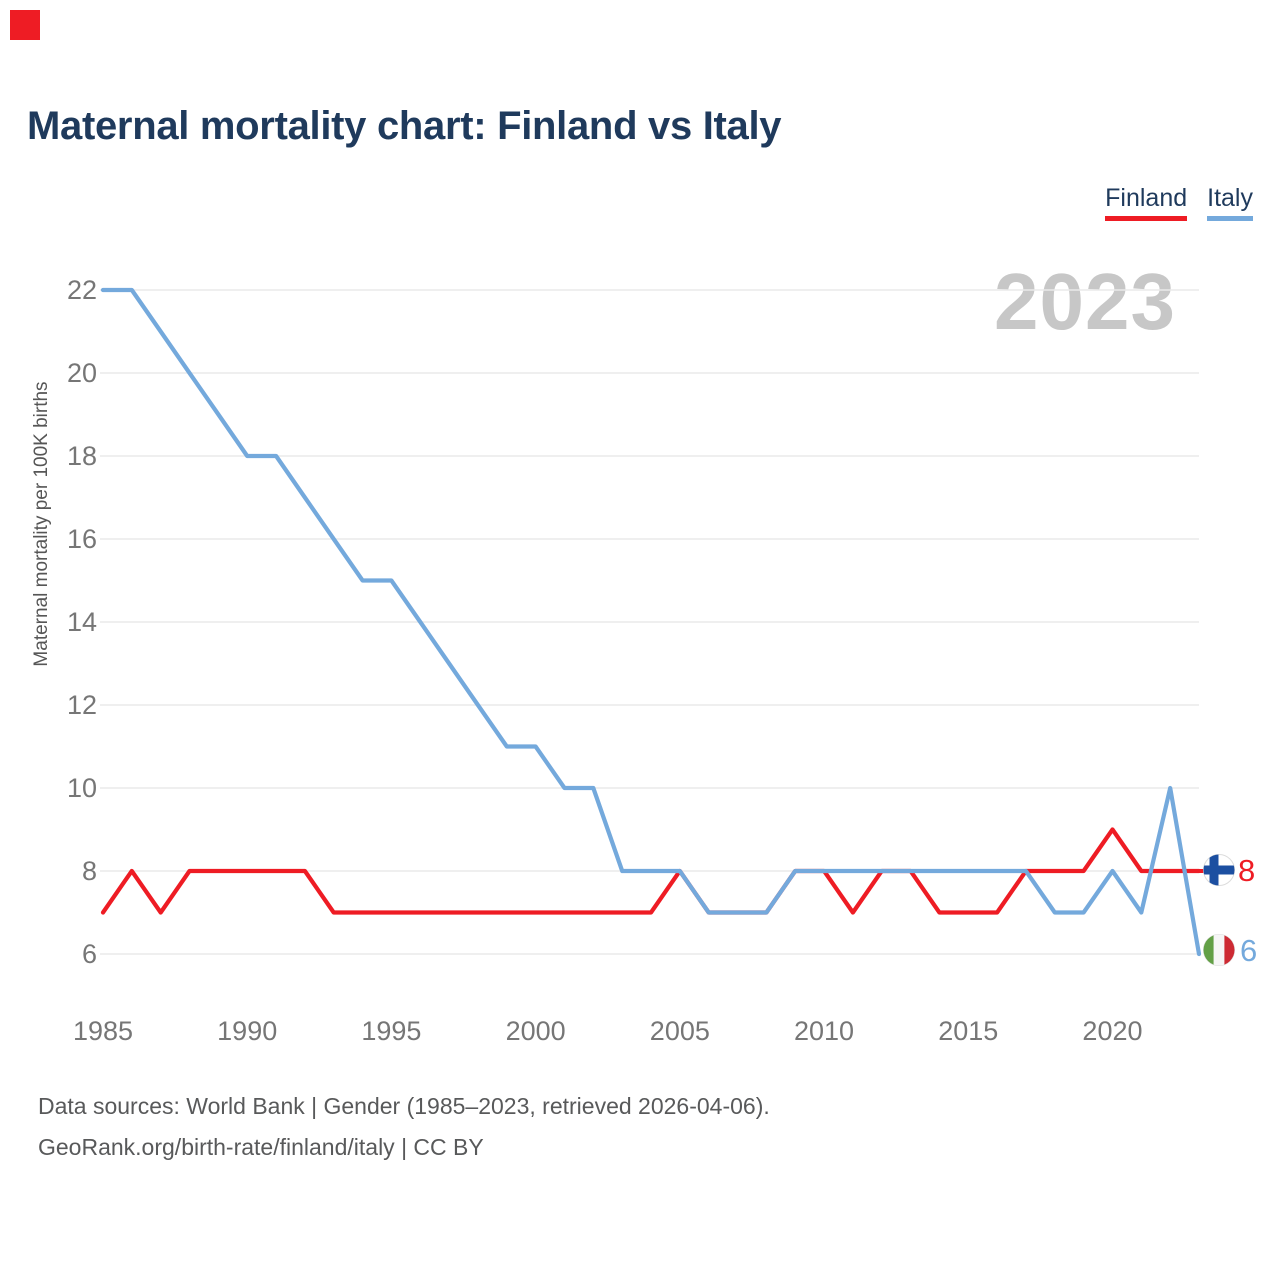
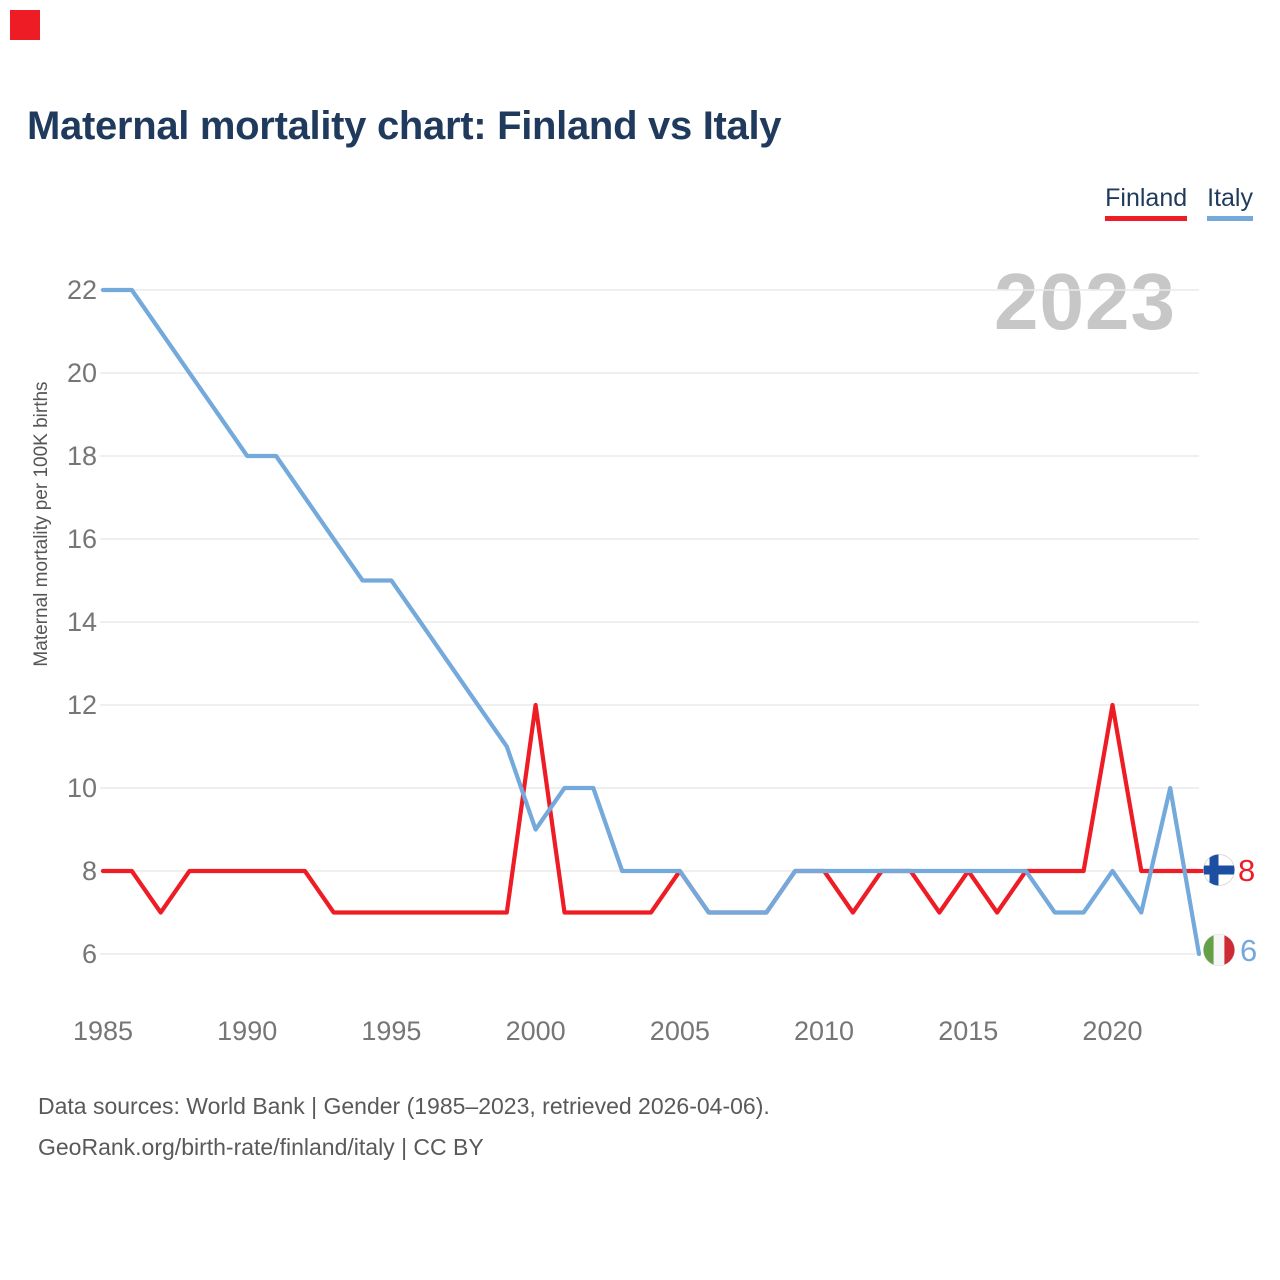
Finland/1985: 7 -> 8
Finland/2000: 7 -> 12
Italy/2000: 11 -> 9
Finland/2015: 7 -> 8
Finland/2020: 9 -> 12
